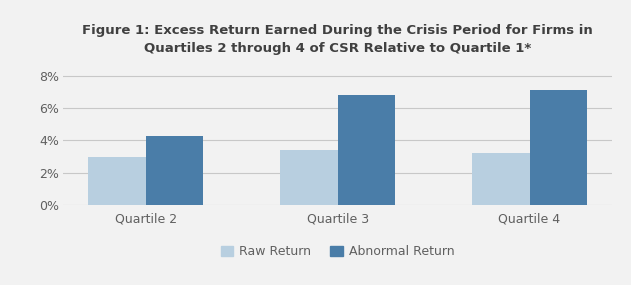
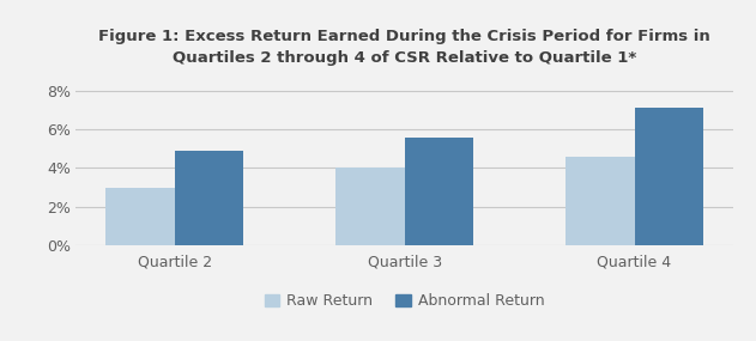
Abnormal Return/Quartile 2: 4.3% -> 4.9%
Raw Return/Quartile 3: 3.4% -> 4.0%
Abnormal Return/Quartile 3: 6.8% -> 5.6%
Raw Return/Quartile 4: 3.2% -> 4.6%
